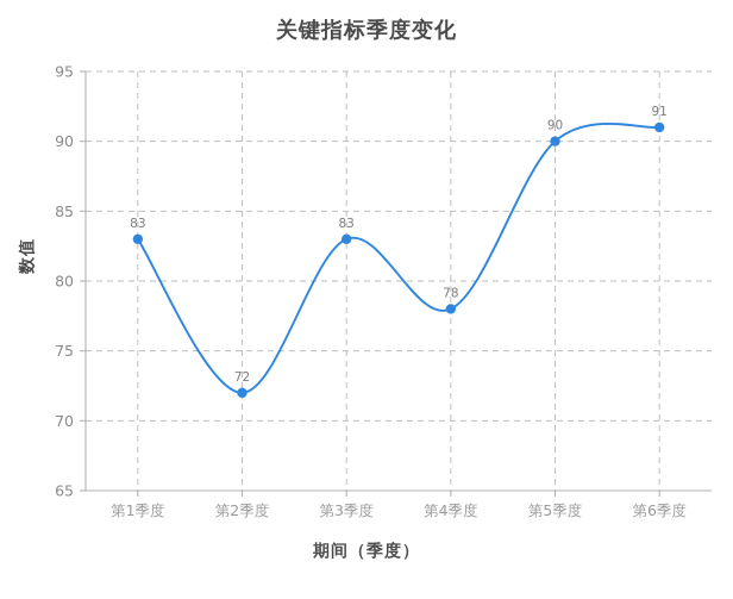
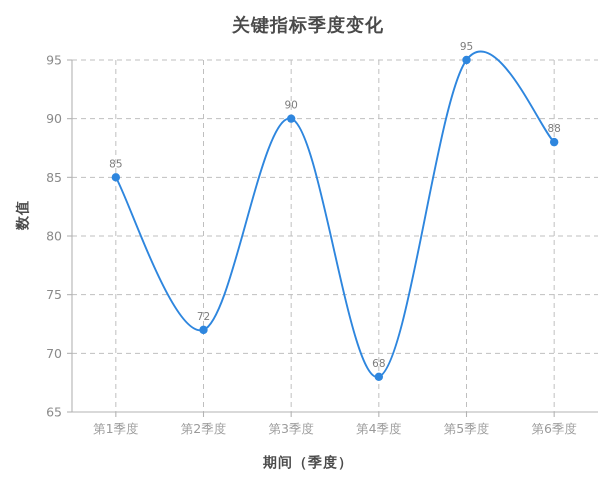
第1季度: 83 -> 85
第3季度: 83 -> 90
第4季度: 78 -> 68
第5季度: 90 -> 95
第6季度: 91 -> 88
